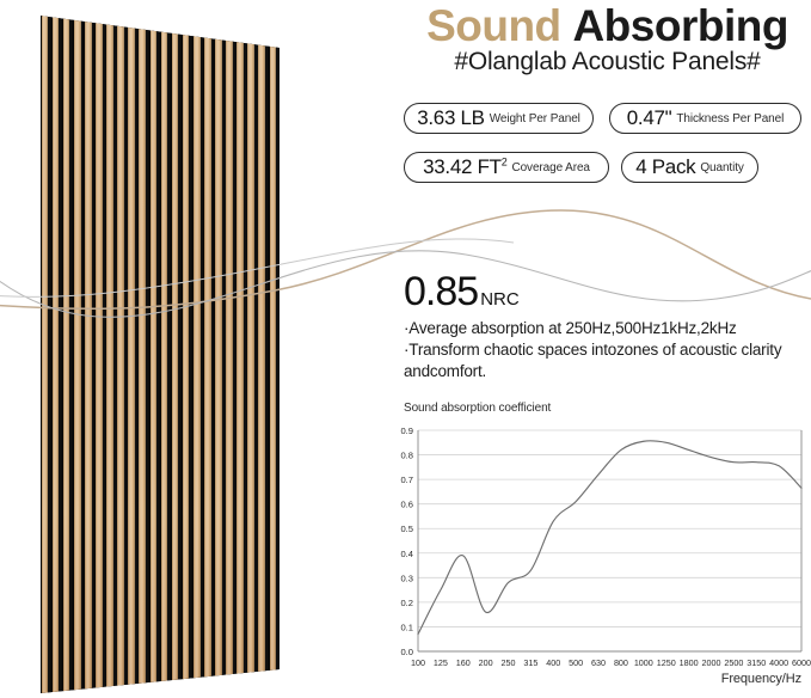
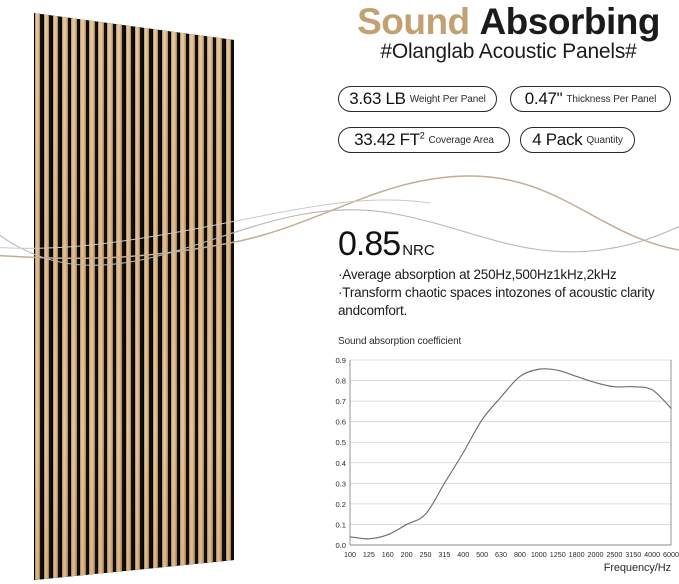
100: 0.07 -> 0.04
125: 0.25 -> 0.03
160: 0.39 -> 0.05
200: 0.16 -> 0.10
250: 0.28 -> 0.15
315: 0.33 -> 0.30
400: 0.53 -> 0.45
